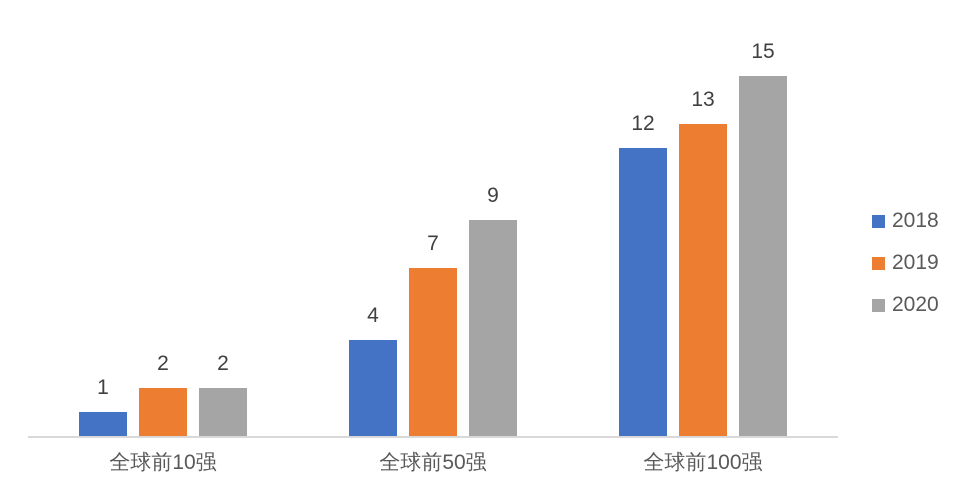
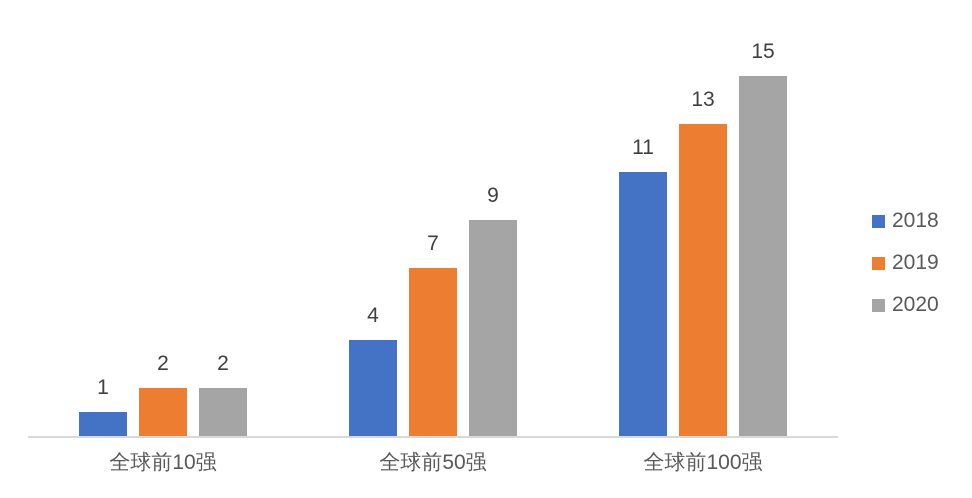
2018/全球前100强: 12 -> 11
